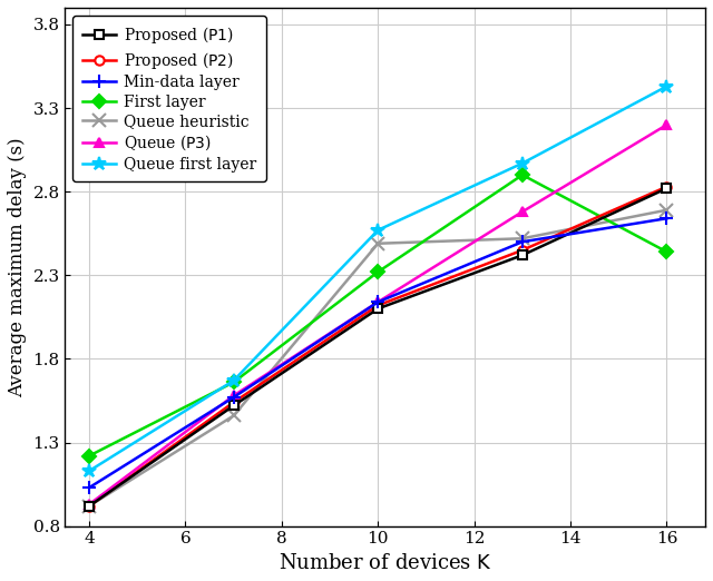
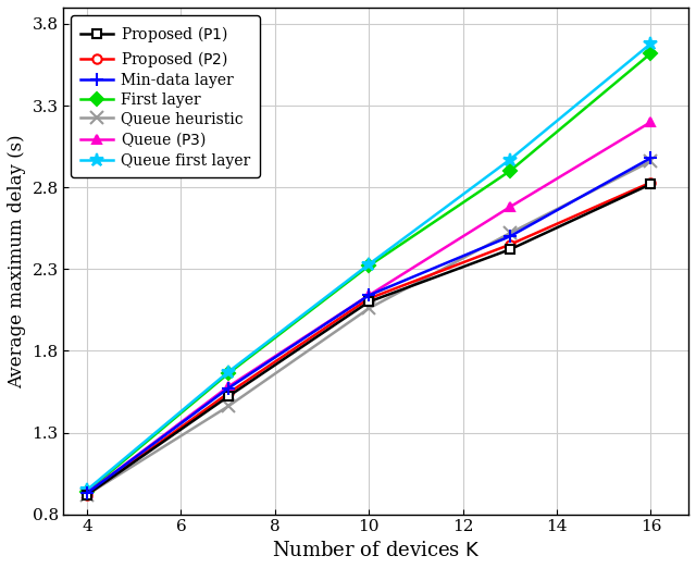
Min-data layer/4: 1.03 -> 0.93
First layer/4: 1.22 -> 0.94
Queue first layer/4: 1.13 -> 0.95
Queue heuristic/10: 2.49 -> 2.06
Queue first layer/10: 2.57 -> 2.33
Min-data layer/16: 2.64 -> 2.98
First layer/16: 2.44 -> 3.62
Queue heuristic/16: 2.69 -> 2.96
Queue first layer/16: 3.43 -> 3.68
